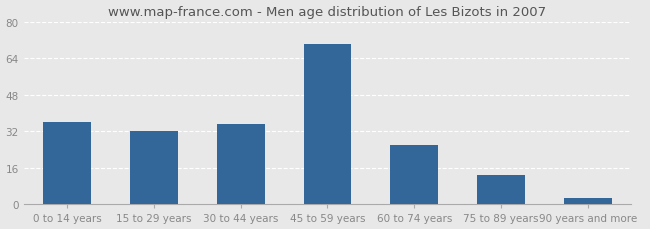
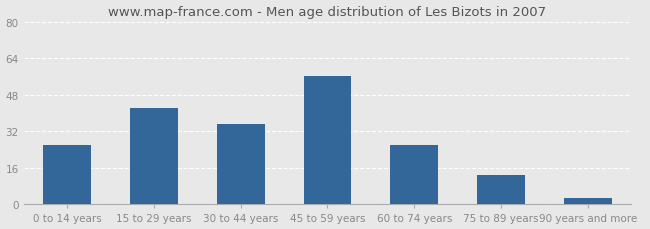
0 to 14 years: 36 -> 26
15 to 29 years: 32 -> 42
45 to 59 years: 70 -> 56
